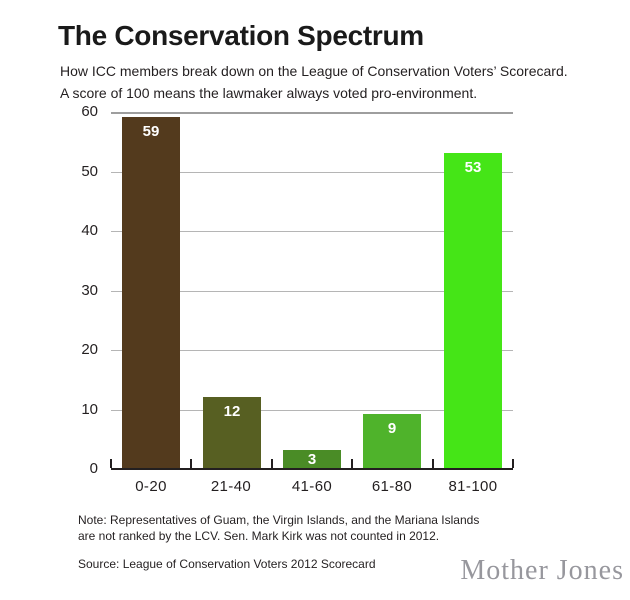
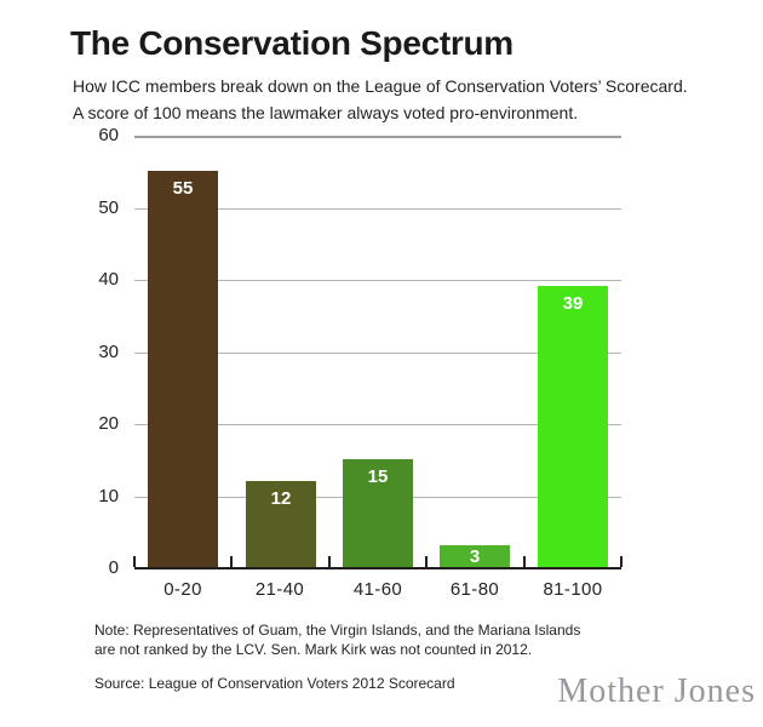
0-20: 59 -> 55
41-60: 3 -> 15
61-80: 9 -> 3
81-100: 53 -> 39
